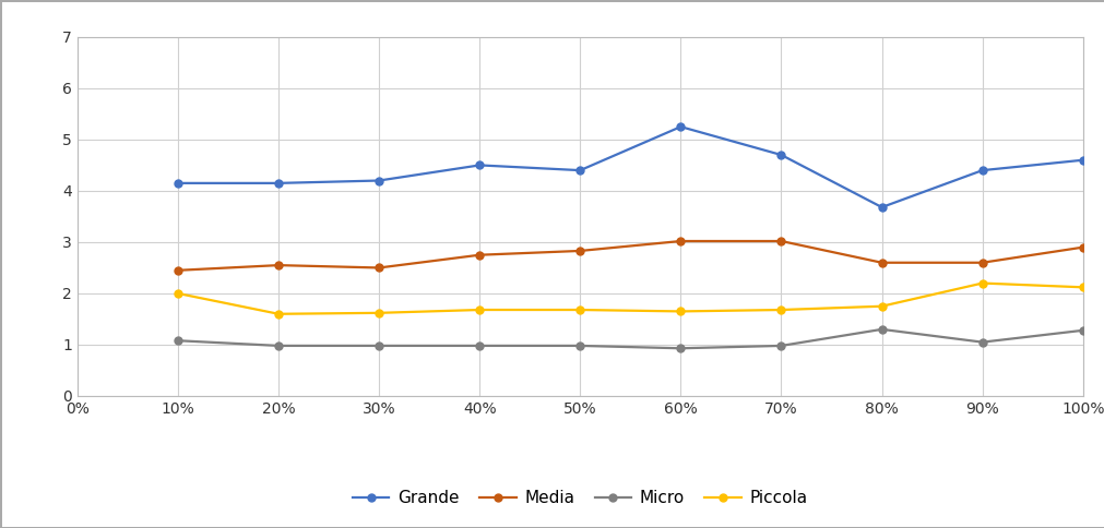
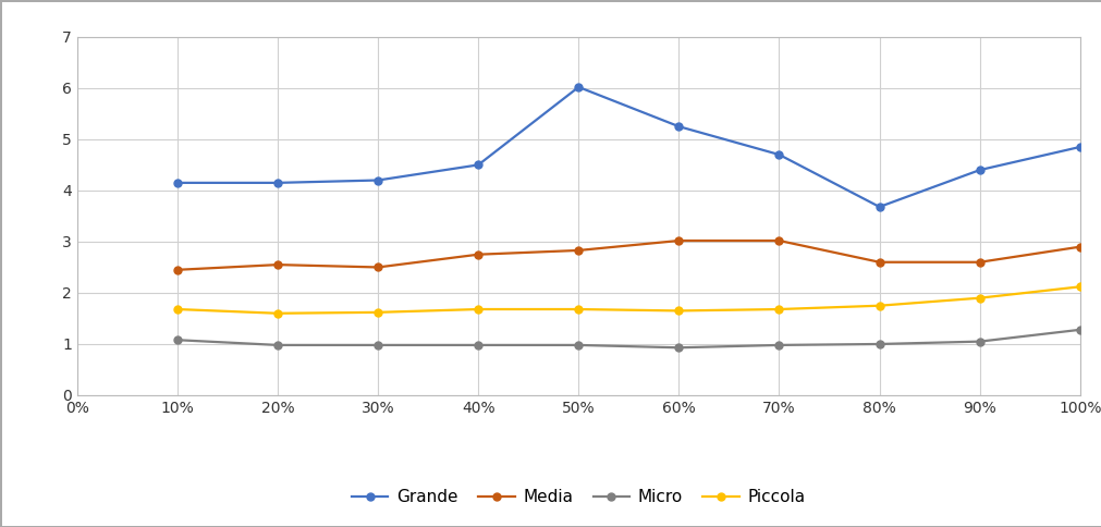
Piccola/10%: 2.00 -> 1.68
Grande/50%: 4.40 -> 6.02
Micro/80%: 1.30 -> 1.00
Piccola/90%: 2.20 -> 1.90
Grande/100%: 4.60 -> 4.85
